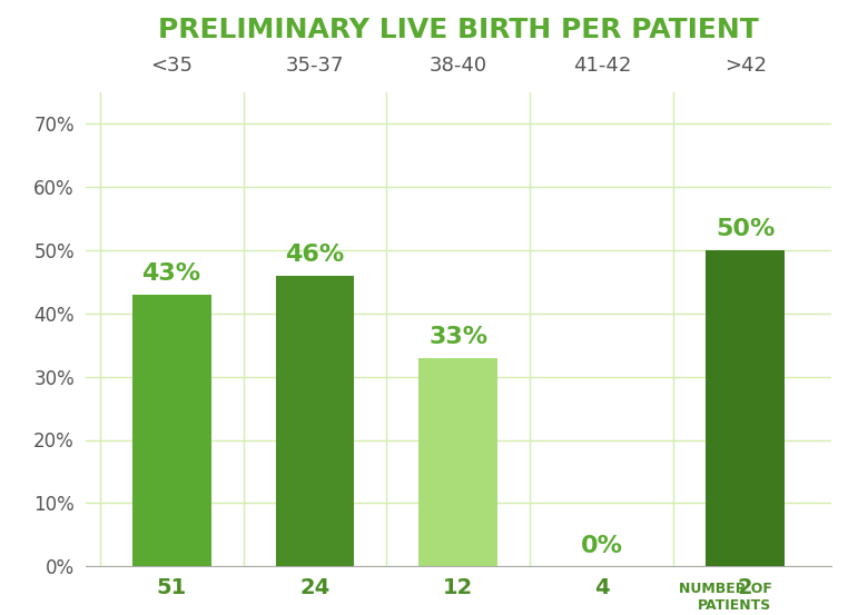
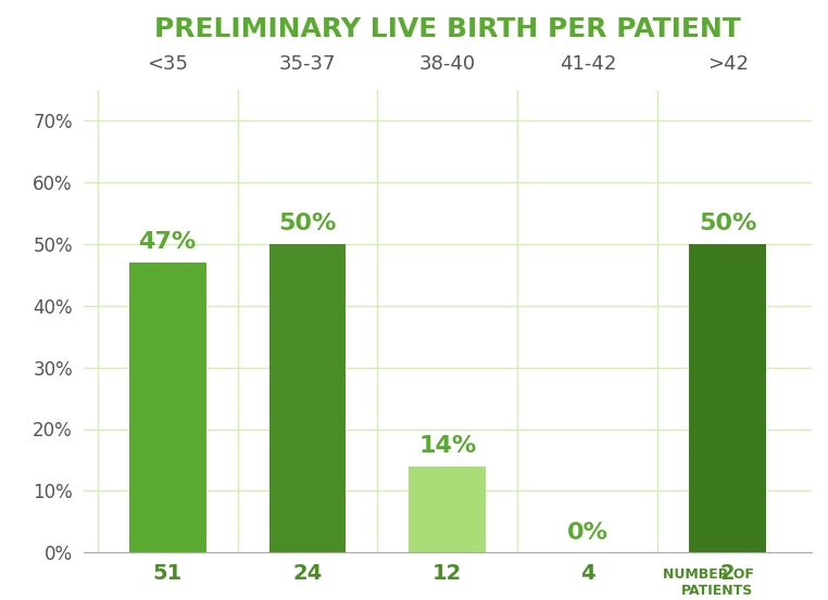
51: 43% -> 47%
24: 46% -> 50%
12: 33% -> 14%
